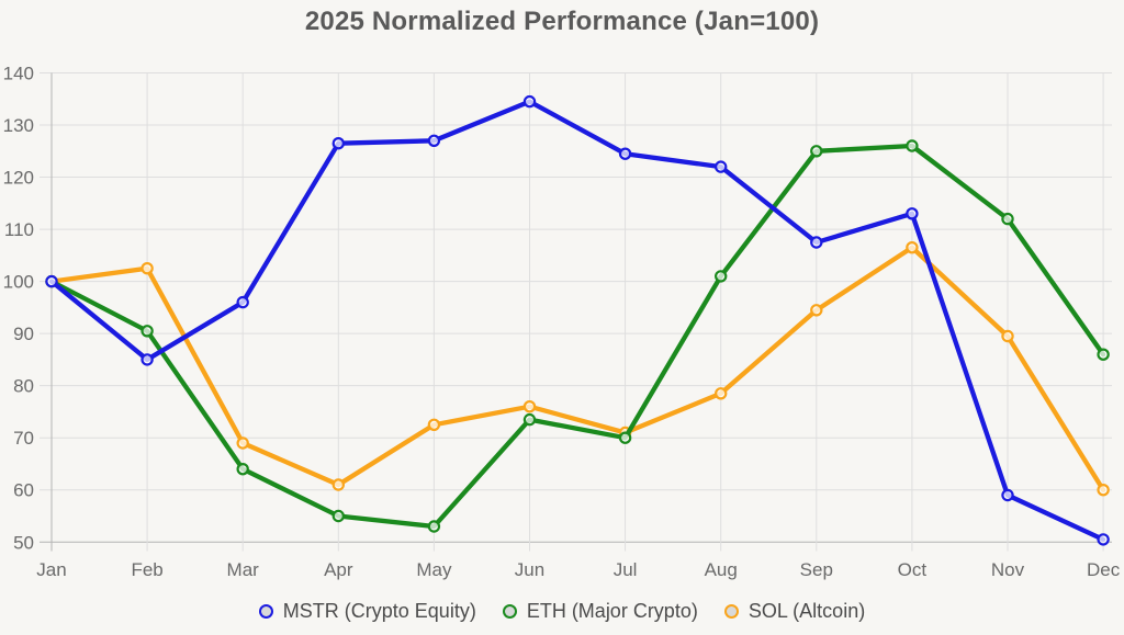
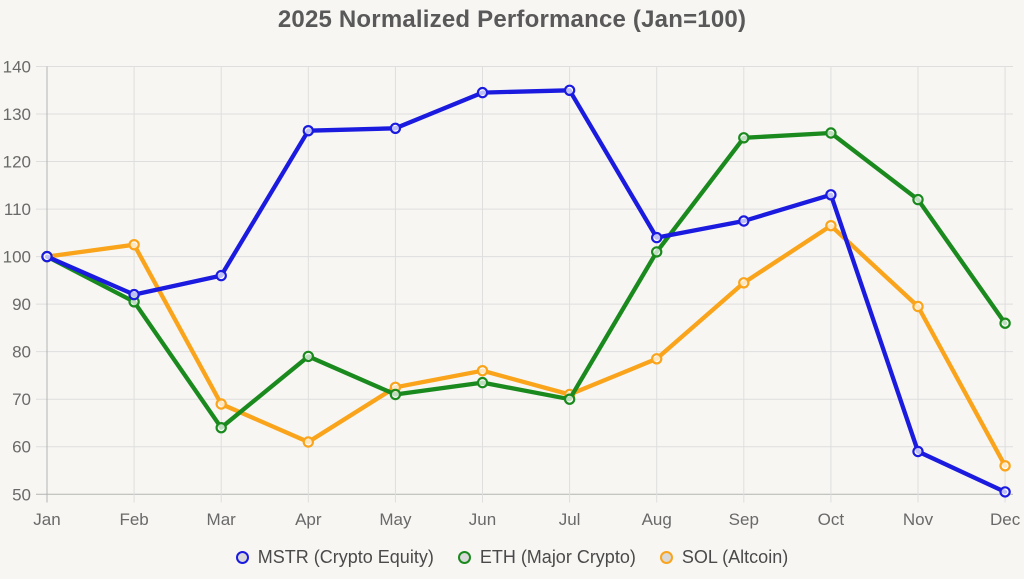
MSTR (Crypto Equity)/Feb: 85 -> 92
ETH (Major Crypto)/Apr: 55 -> 79
ETH (Major Crypto)/May: 53 -> 71
MSTR (Crypto Equity)/Jul: 124 -> 135
MSTR (Crypto Equity)/Aug: 122 -> 104
SOL (Altcoin)/Dec: 60 -> 56
